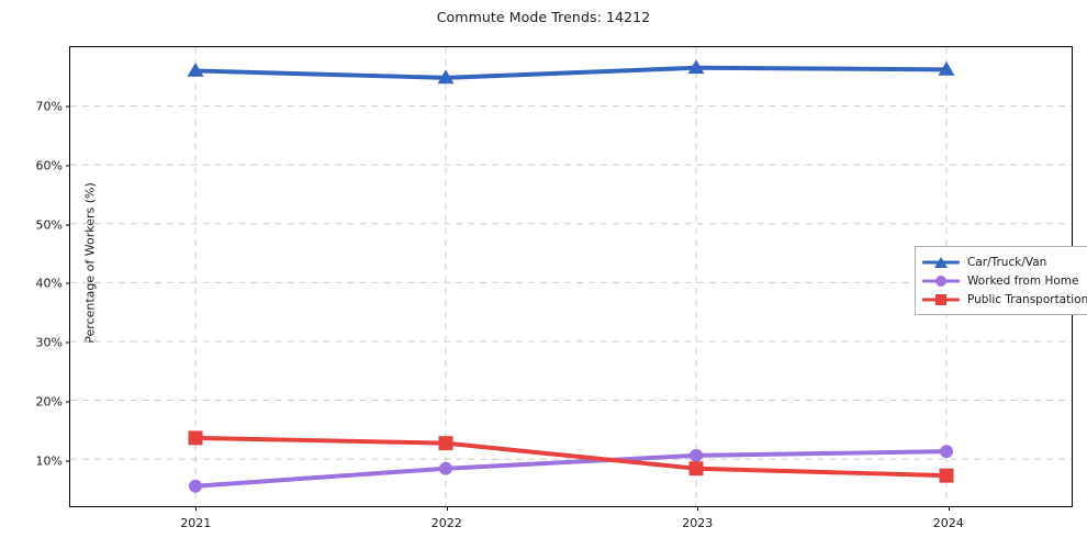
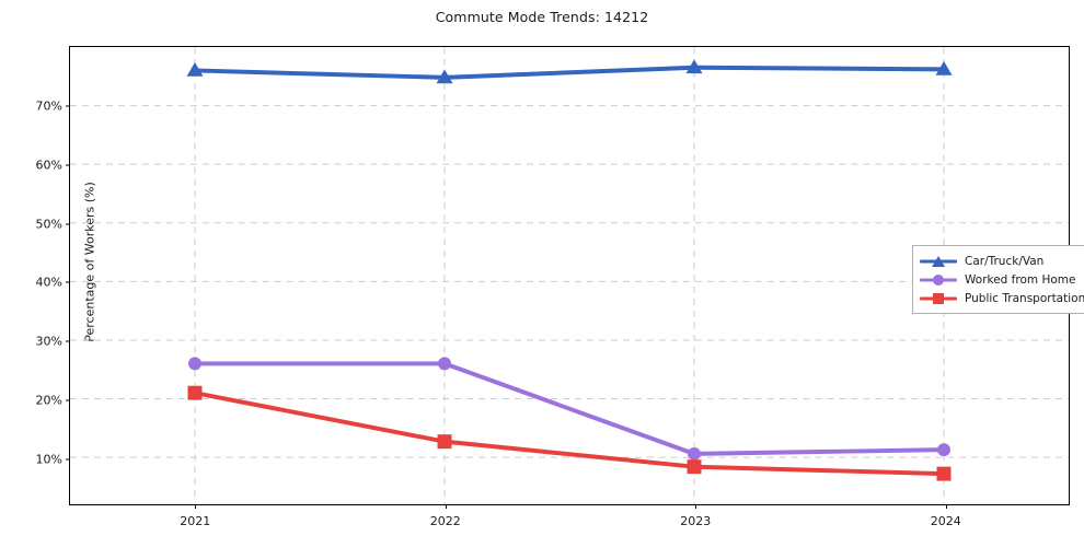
Worked from Home/2021: 5% -> 26%
Public Transportation/2021: 14% -> 21%
Worked from Home/2022: 8% -> 26%
